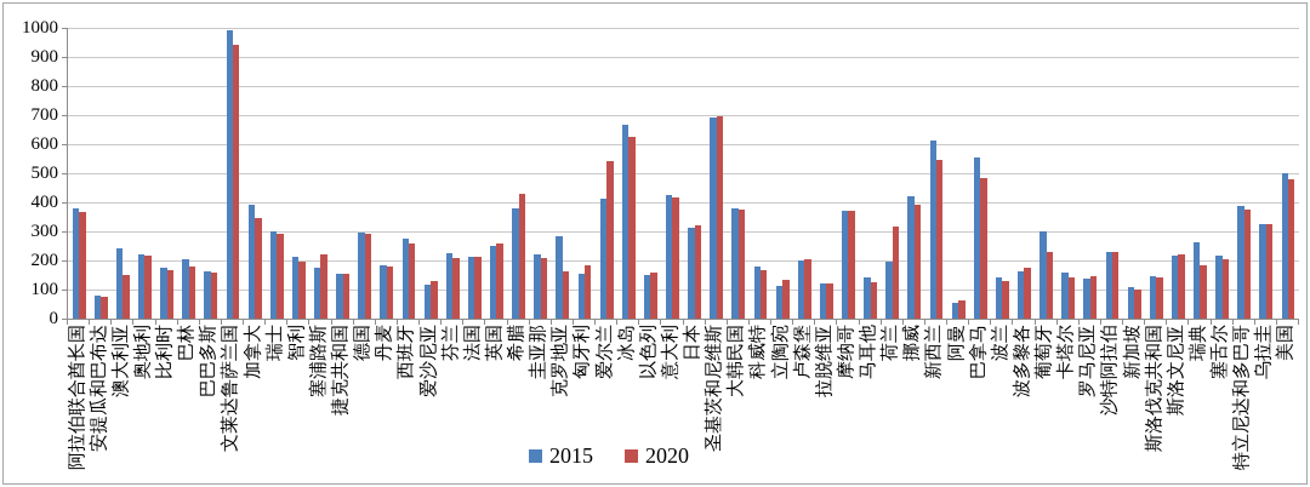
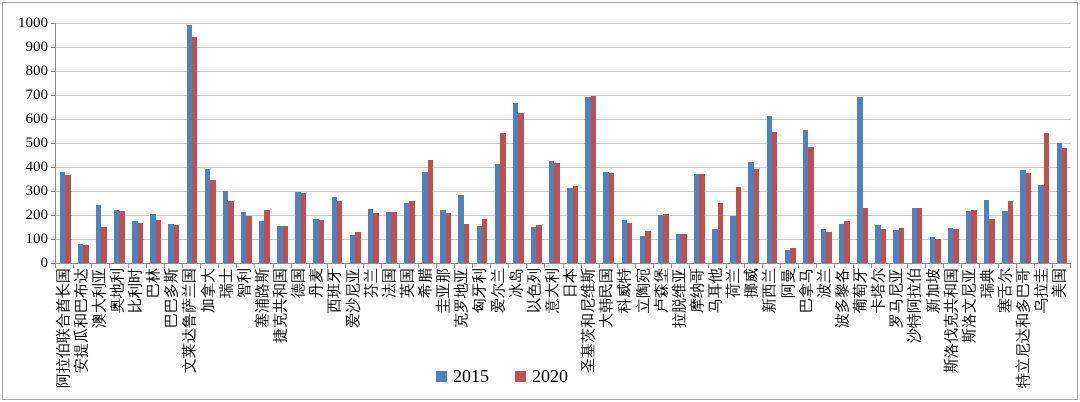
2020/瑞士: 290 -> 260
2020/马耳他: 120 -> 250
2015/葡萄牙: 300 -> 690
2020/塞舌尔: 200 -> 260
2020/乌拉圭: 330 -> 540
